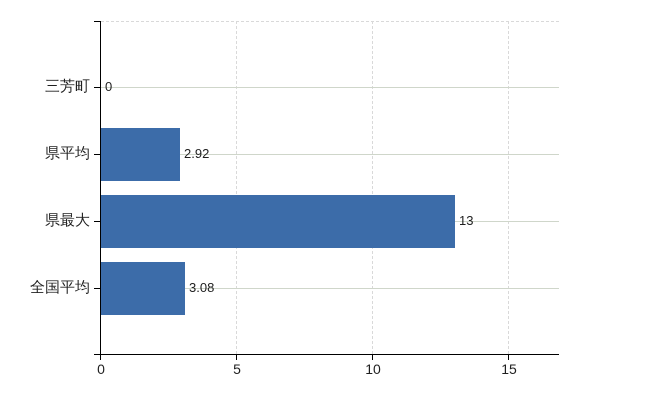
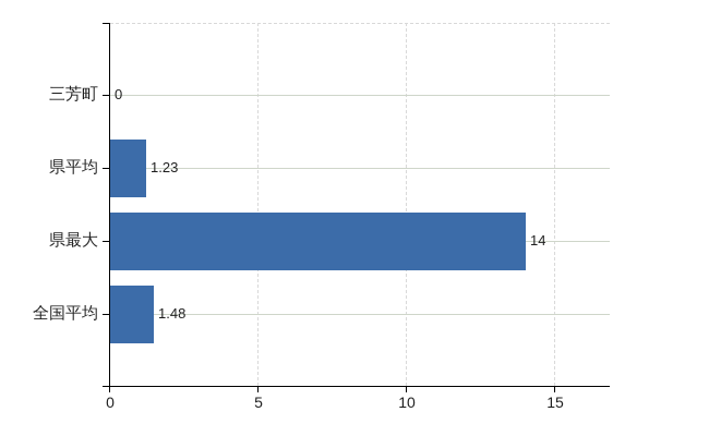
県平均: 2.92 -> 1.23
県最大: 13 -> 14
全国平均: 3.08 -> 1.48
